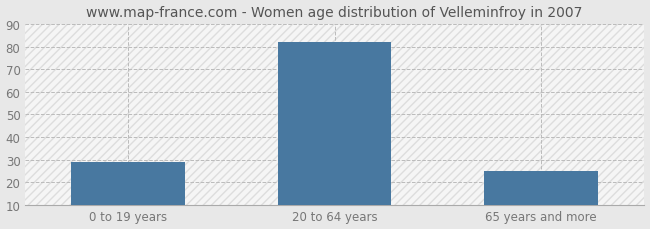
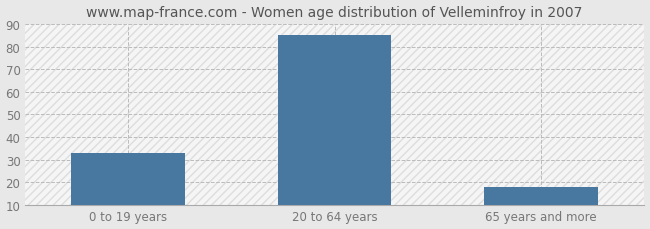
0 to 19 years: 29 -> 33
20 to 64 years: 82 -> 85
65 years and more: 25 -> 18
